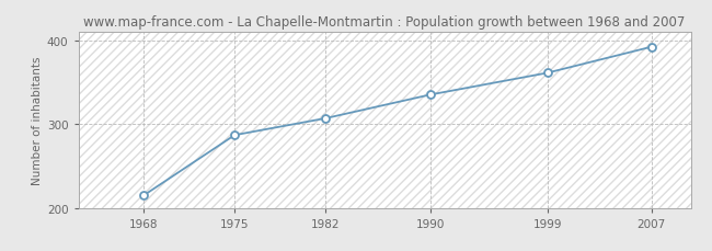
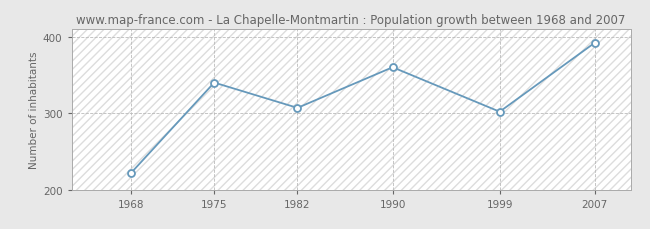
1968: 215 -> 222
1975: 287 -> 340
1990: 335 -> 360
1999: 361 -> 302
